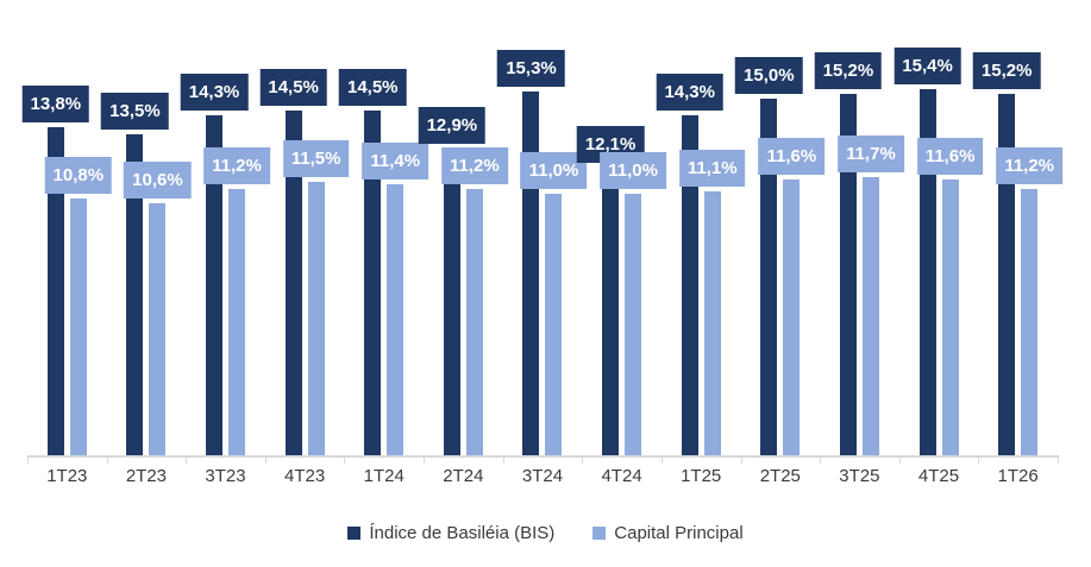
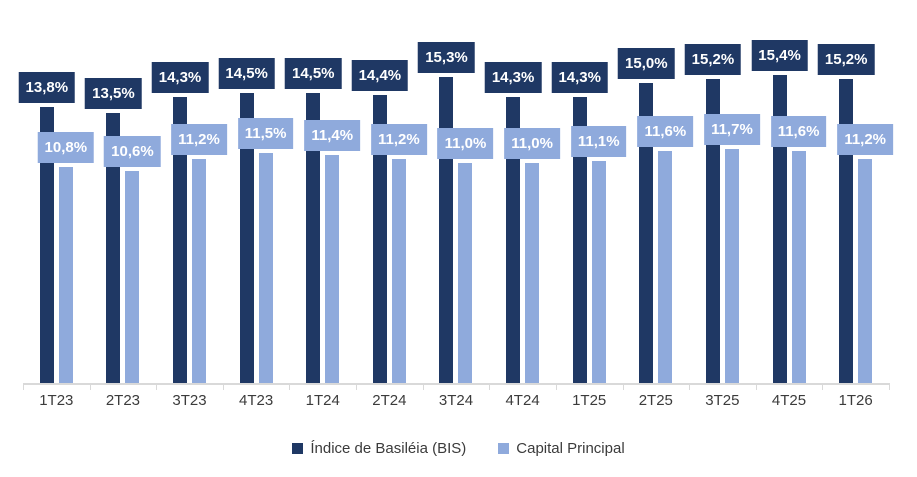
Índice de Basiléia (BIS)/2T24: 12,9% -> 14,4%
Índice de Basiléia (BIS)/4T24: 12,1% -> 14,3%
